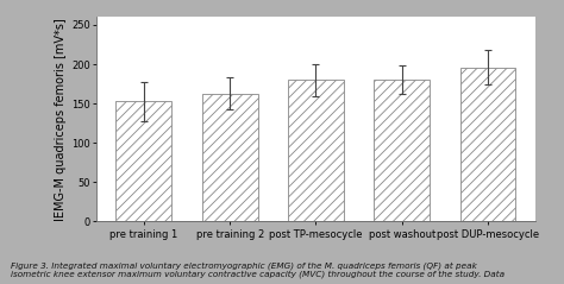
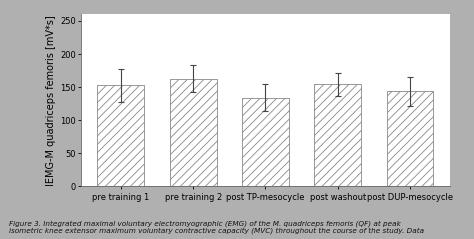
post TP-mesocycle: 180 -> 134
post washout: 180 -> 154
post DUP-mesocycle: 196 -> 144
